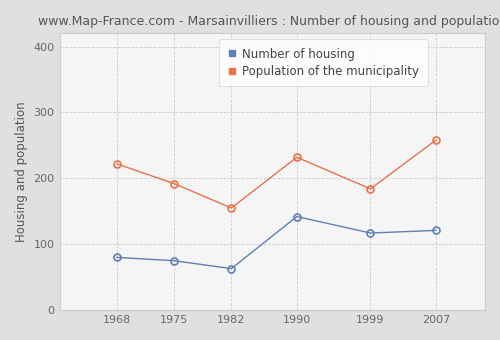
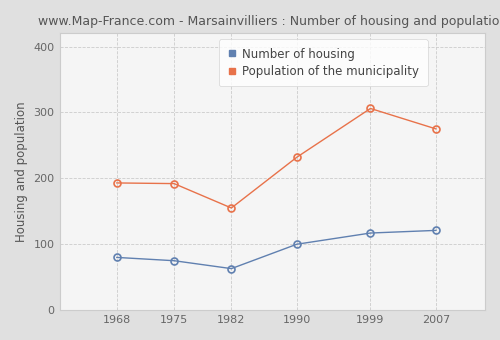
Population of the municipality/1968: 222 -> 193
Number of housing/1990: 142 -> 100
Population of the municipality/1999: 184 -> 306
Population of the municipality/2007: 258 -> 275
